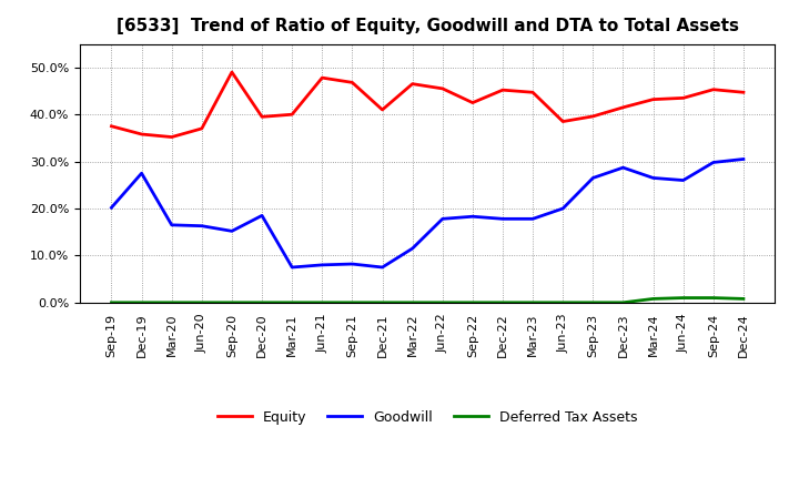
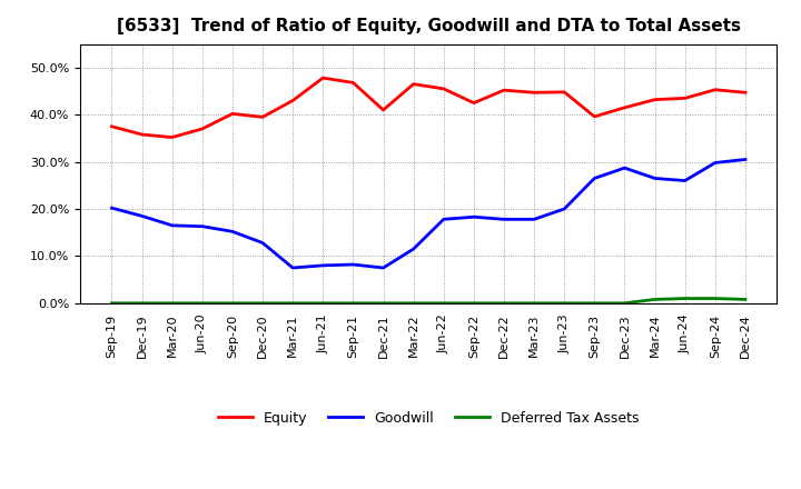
Goodwill/Dec-19: 27.5% -> 18.5%
Equity/Sep-20: 49.0% -> 40.2%
Goodwill/Dec-20: 18.5% -> 12.8%
Equity/Mar-21: 40.0% -> 43.0%
Equity/Jun-23: 38.5% -> 44.8%
